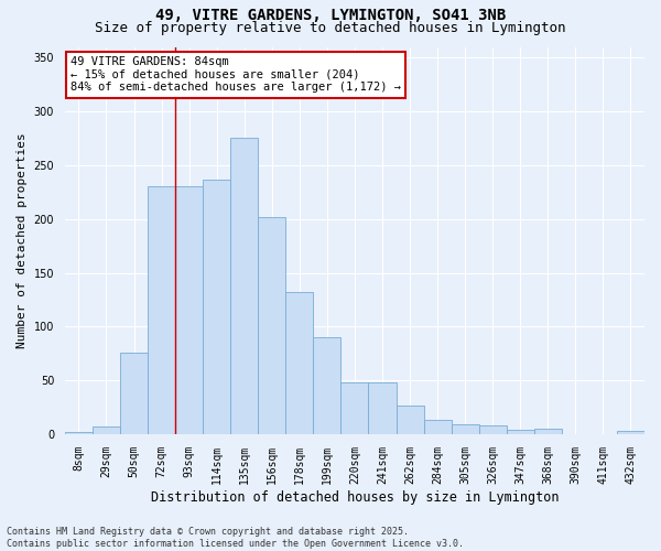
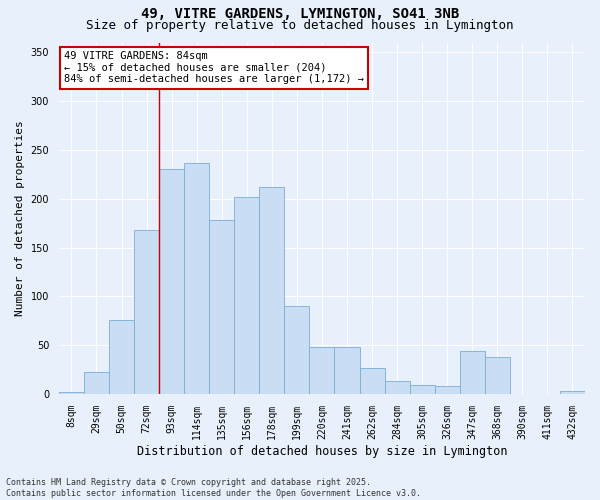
29sqm: 7 -> 22
72sqm: 230 -> 168
135sqm: 275 -> 178
178sqm: 132 -> 212
347sqm: 4 -> 44
368sqm: 5 -> 38
